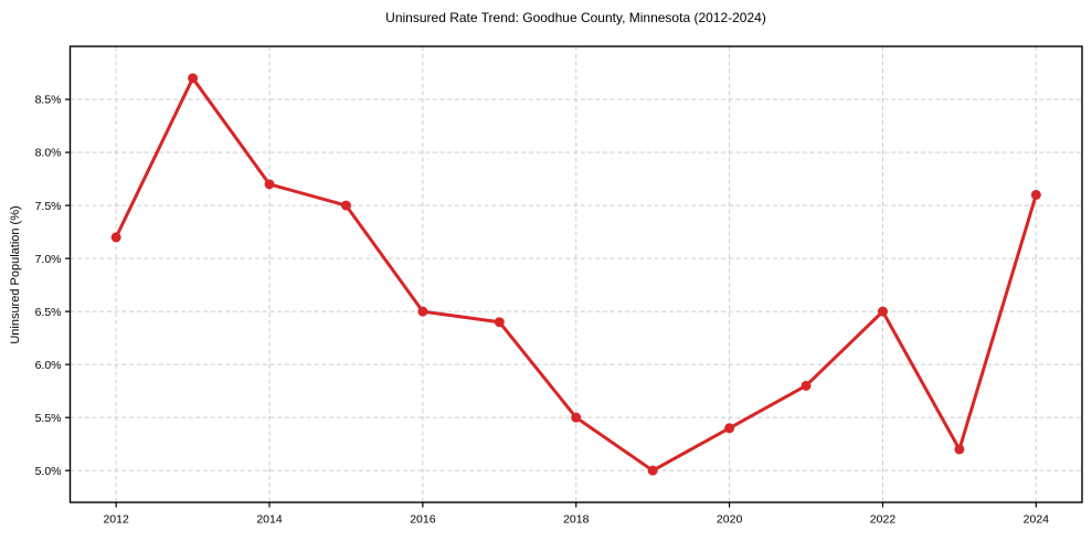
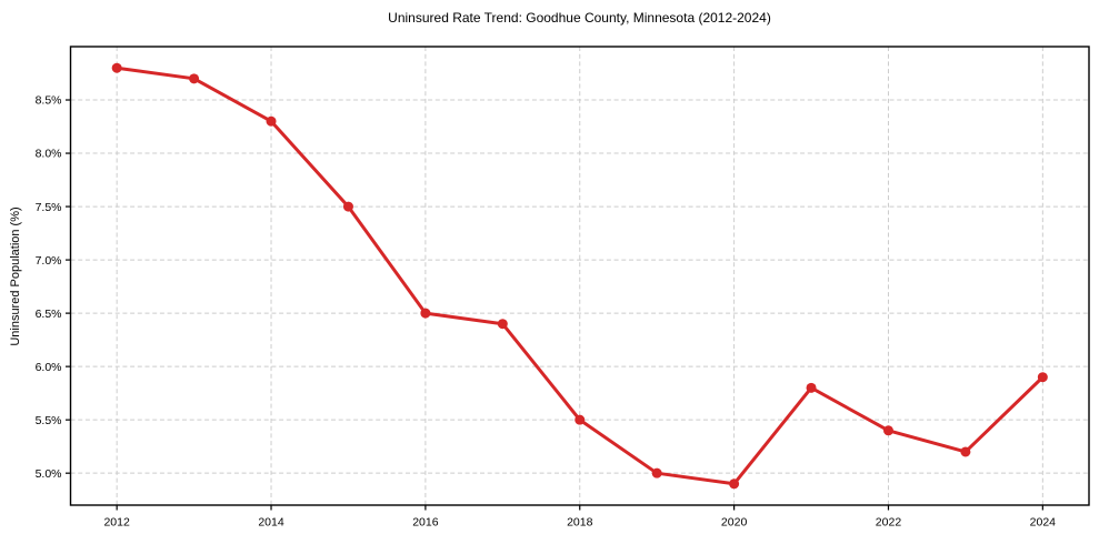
2012: 7.2% -> 8.8%
2014: 7.7% -> 8.3%
2020: 5.4% -> 4.9%
2022: 6.5% -> 5.4%
2024: 7.6% -> 5.9%
